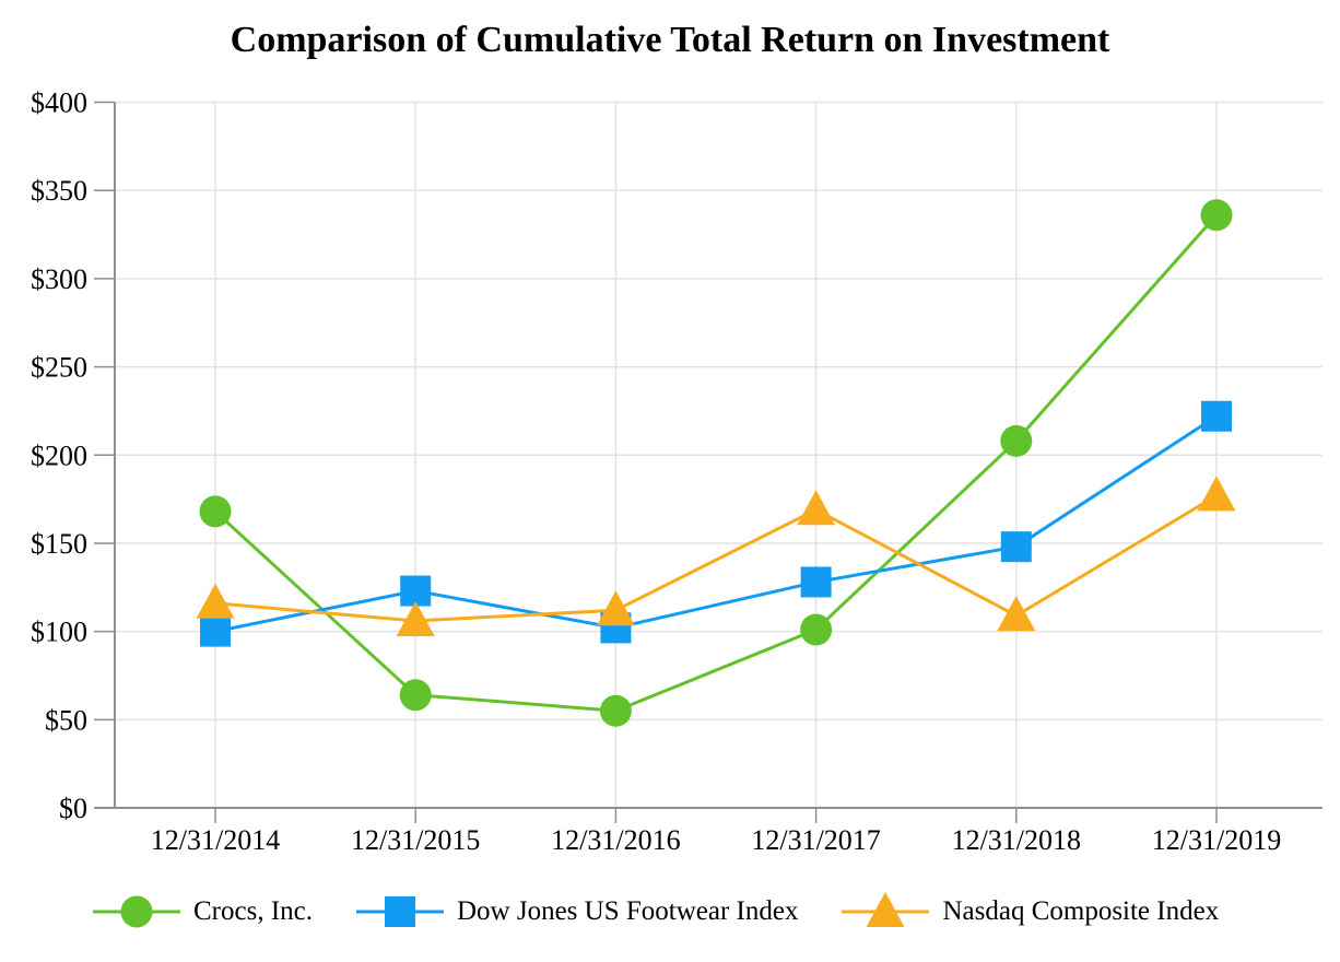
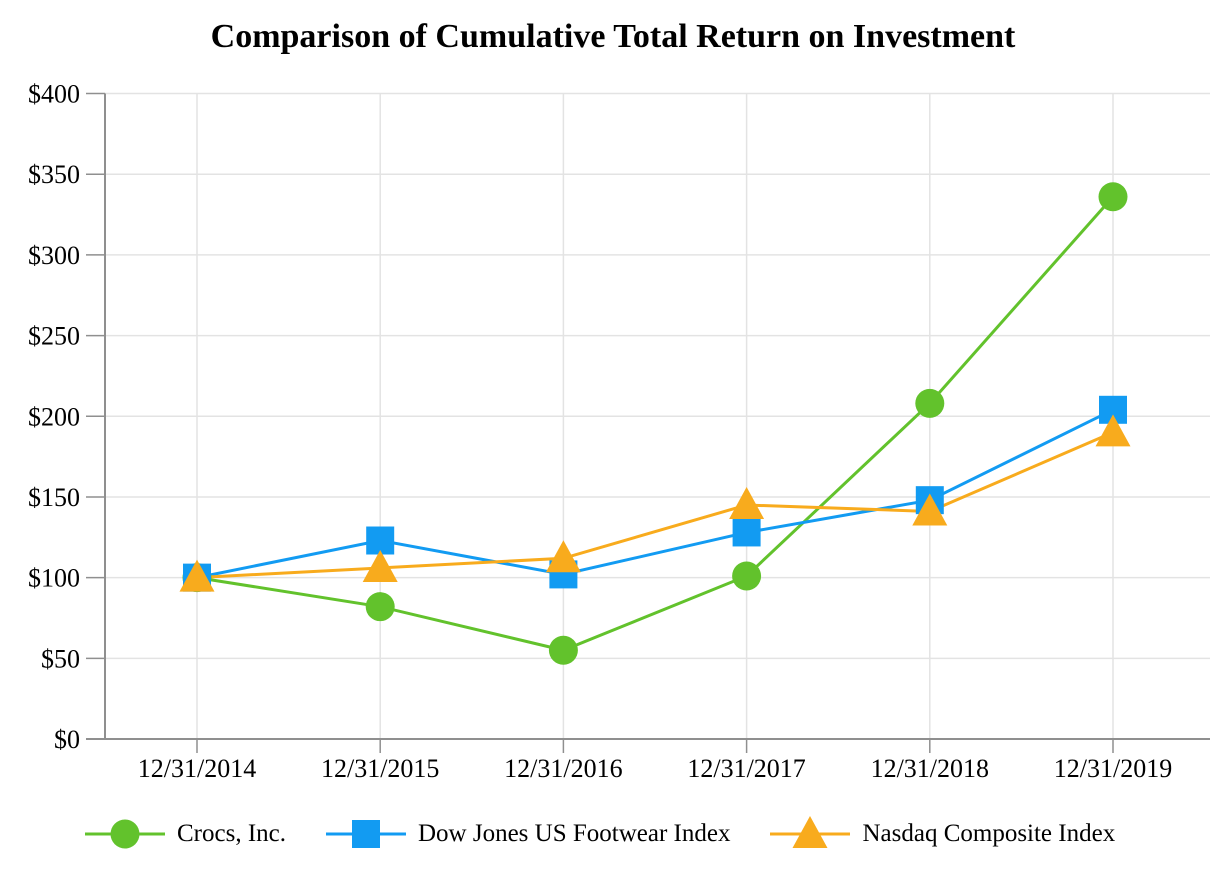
Crocs, Inc./12/31/2014: $168 -> $100
Nasdaq Composite Index/12/31/2014: $116 -> $100
Crocs, Inc./12/31/2015: $64 -> $82
Nasdaq Composite Index/12/31/2017: $169 -> $145
Nasdaq Composite Index/12/31/2018: $109 -> $141
Dow Jones US Footwear Index/12/31/2019: $222 -> $204
Nasdaq Composite Index/12/31/2019: $177 -> $190
